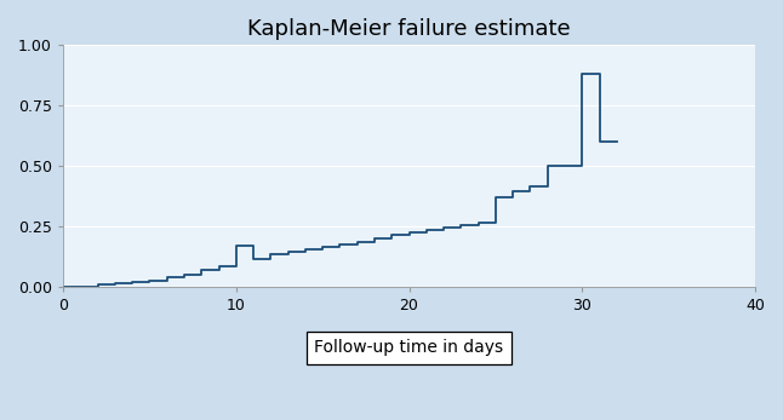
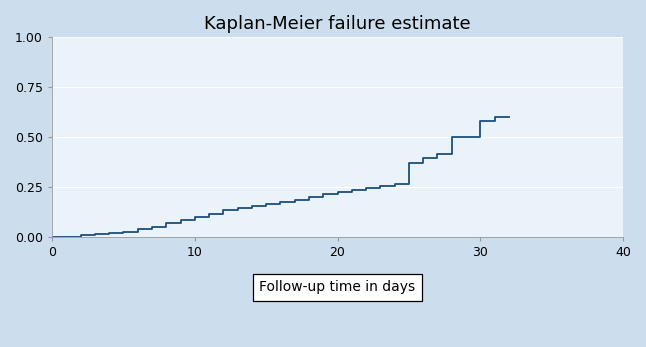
10: 0.170 -> 0.100
30: 0.880 -> 0.580
